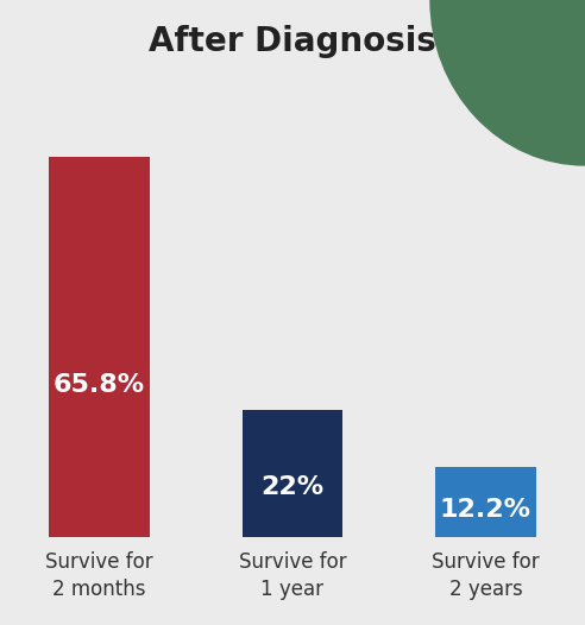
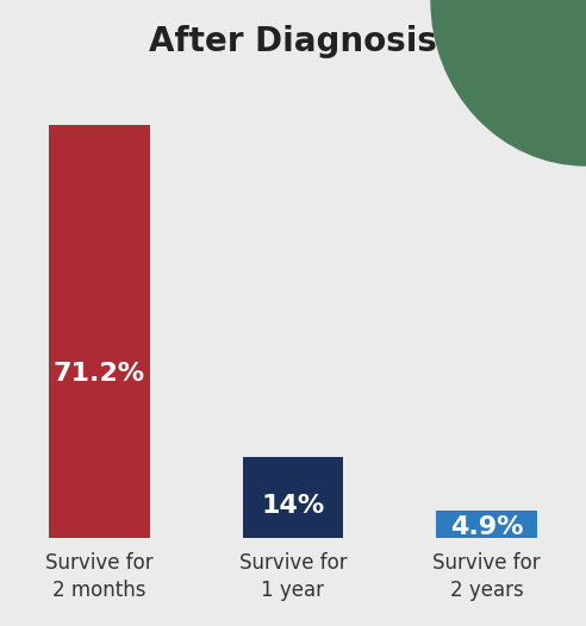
Survive for 2 months: 65.8% -> 71.2%
Survive for 1 year: 22% -> 14%
Survive for 2 years: 12.2% -> 4.9%
